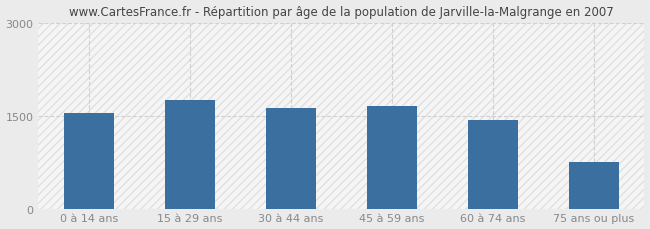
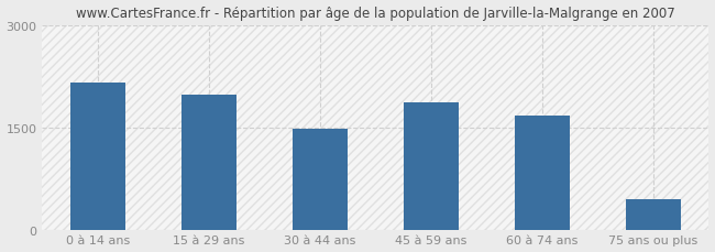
0 à 14 ans: 1540 -> 2160
15 à 29 ans: 1750 -> 1980
30 à 44 ans: 1620 -> 1480
45 à 59 ans: 1660 -> 1860
60 à 74 ans: 1430 -> 1680
75 ans ou plus: 760 -> 440
